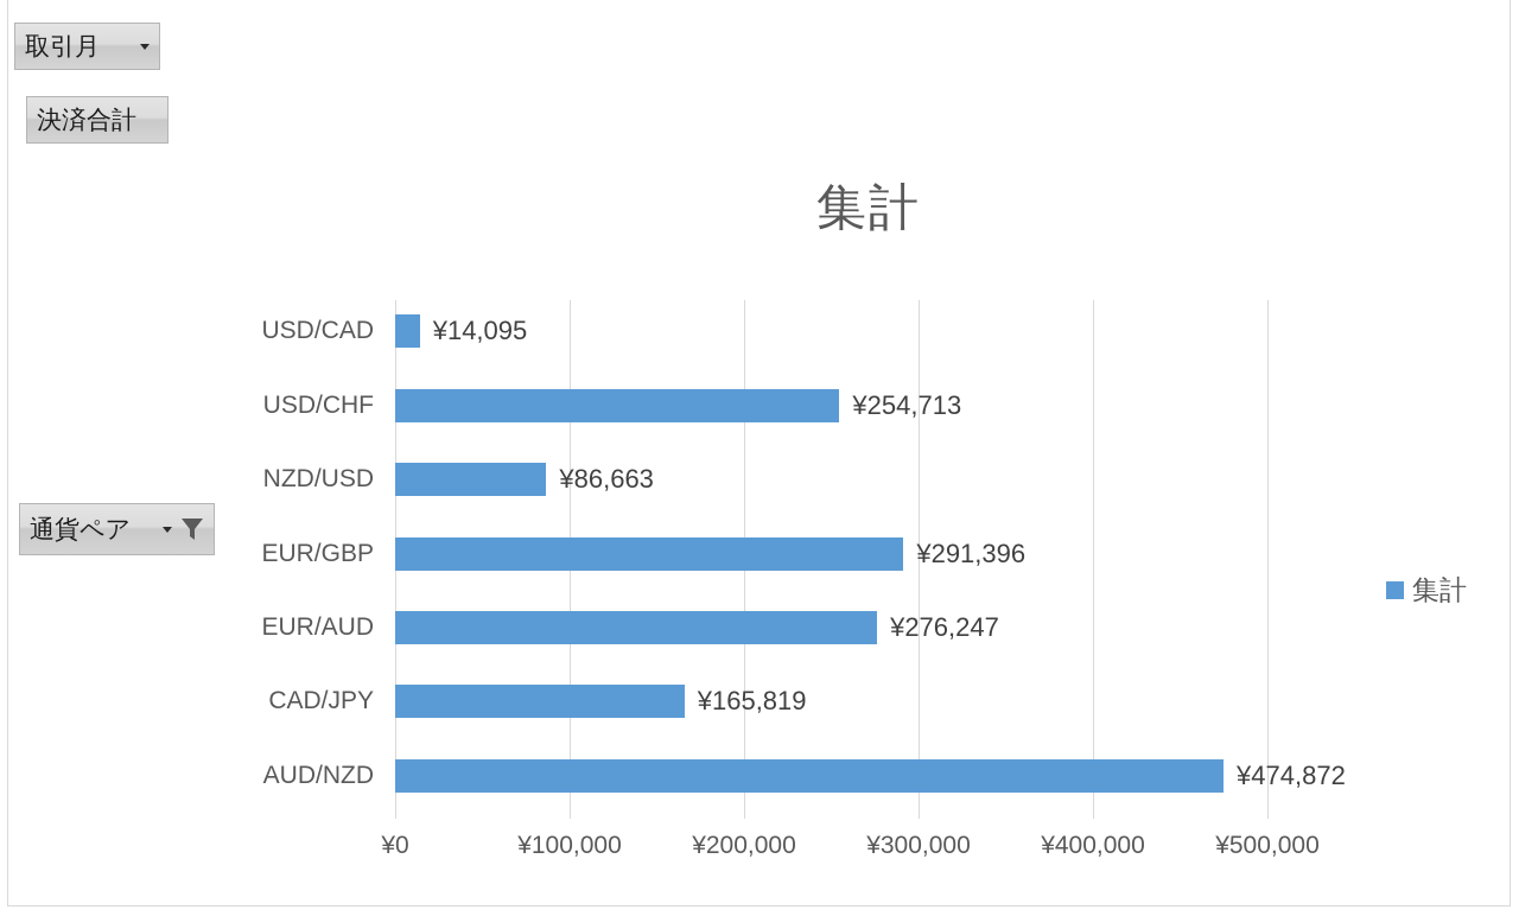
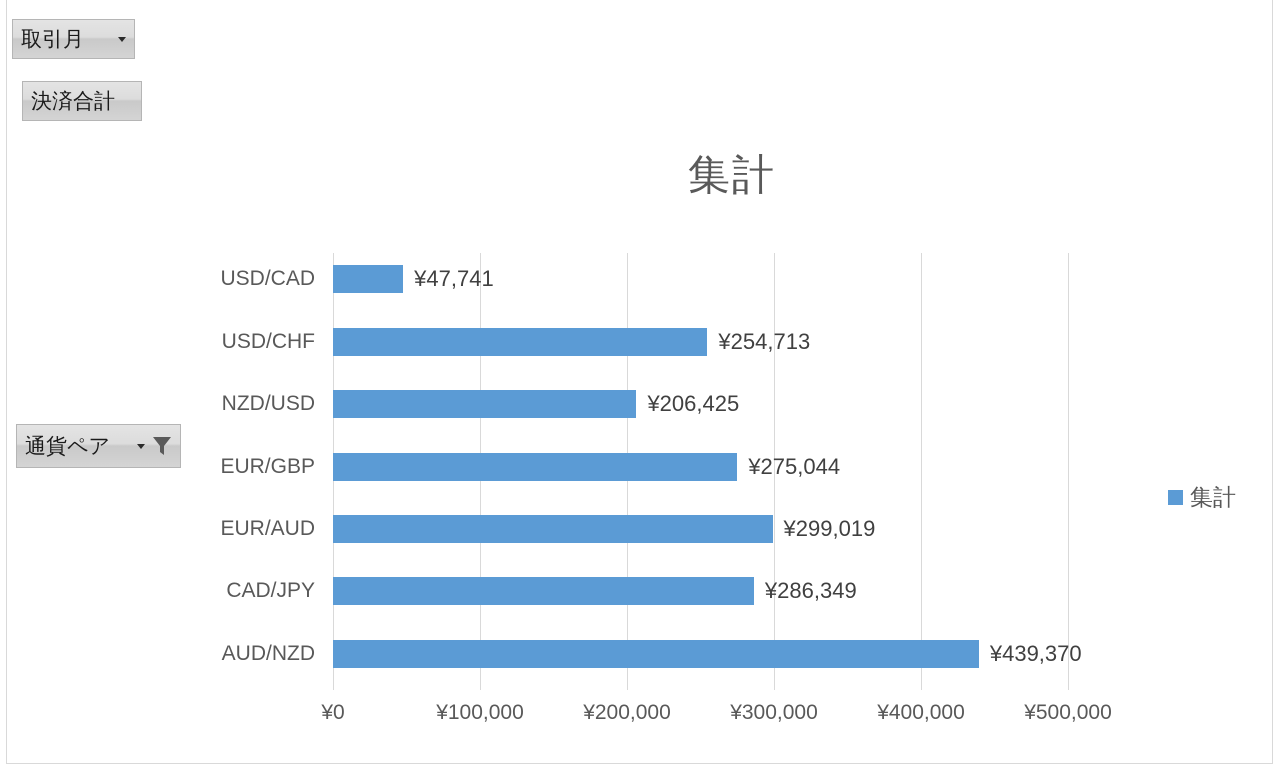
USD/CAD: ¥14,095 -> ¥47,741
NZD/USD: ¥86,663 -> ¥206,425
EUR/GBP: ¥291,396 -> ¥275,044
EUR/AUD: ¥276,247 -> ¥299,019
CAD/JPY: ¥165,819 -> ¥286,349
AUD/NZD: ¥474,872 -> ¥439,370
